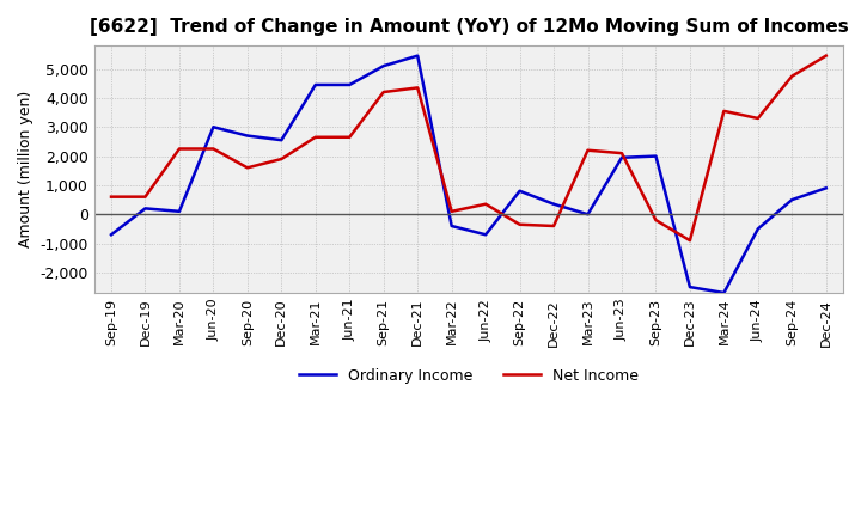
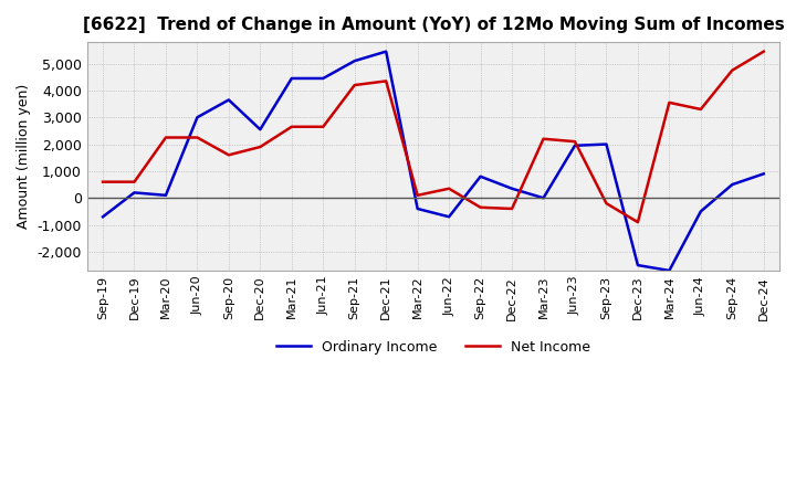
Ordinary Income/Sep-20: 2,700 -> 3,650
